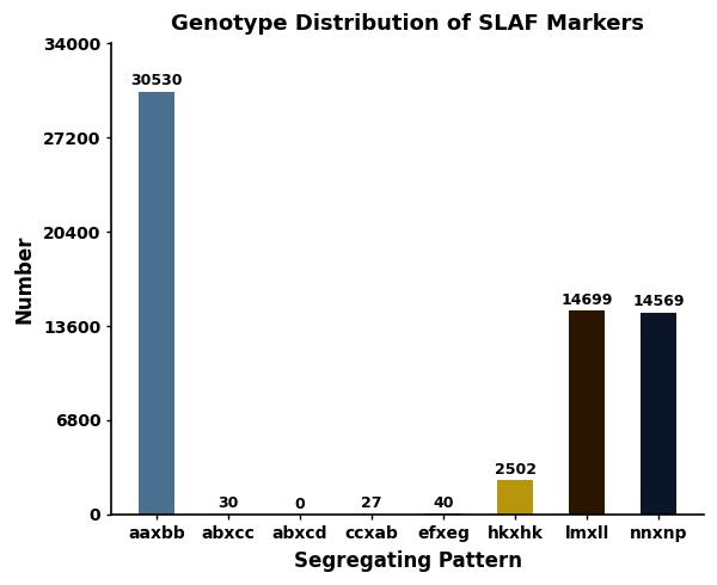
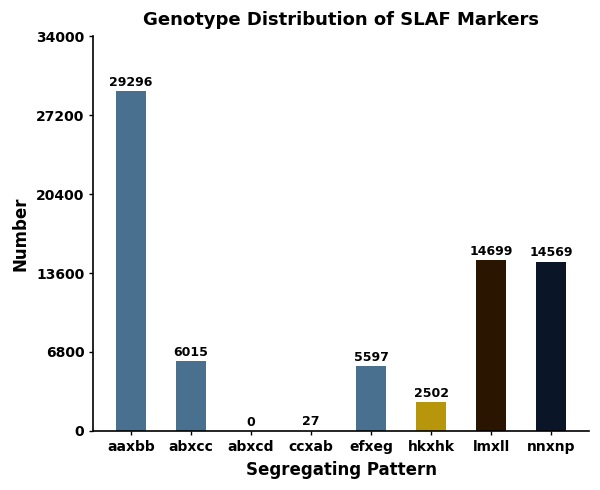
aaxbb: 30530 -> 29296
abxcc: 30 -> 6015
efxeg: 40 -> 5597
